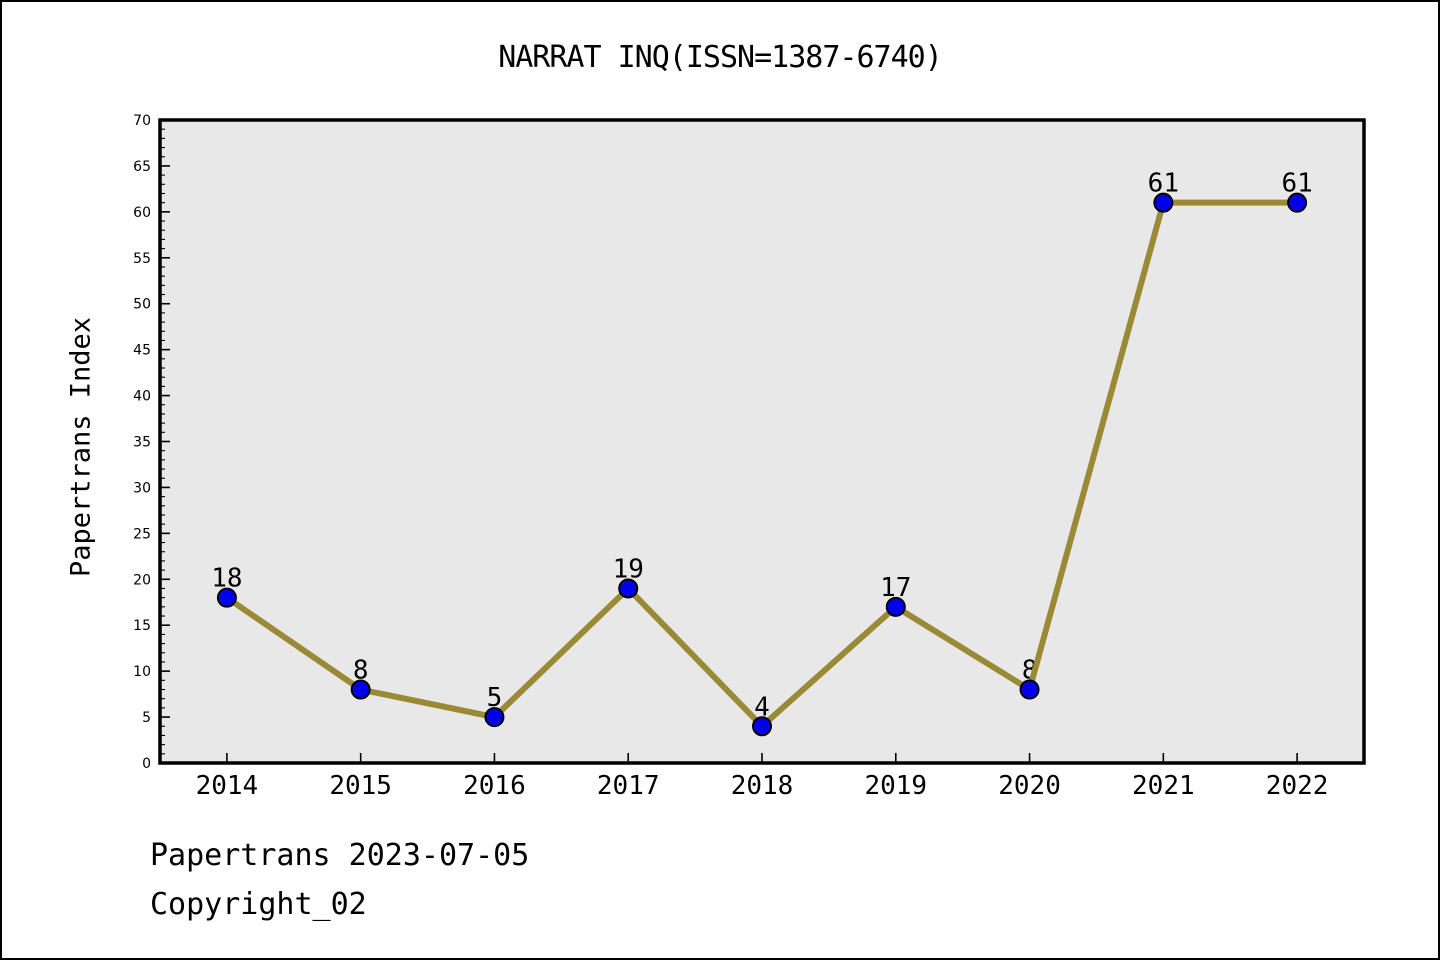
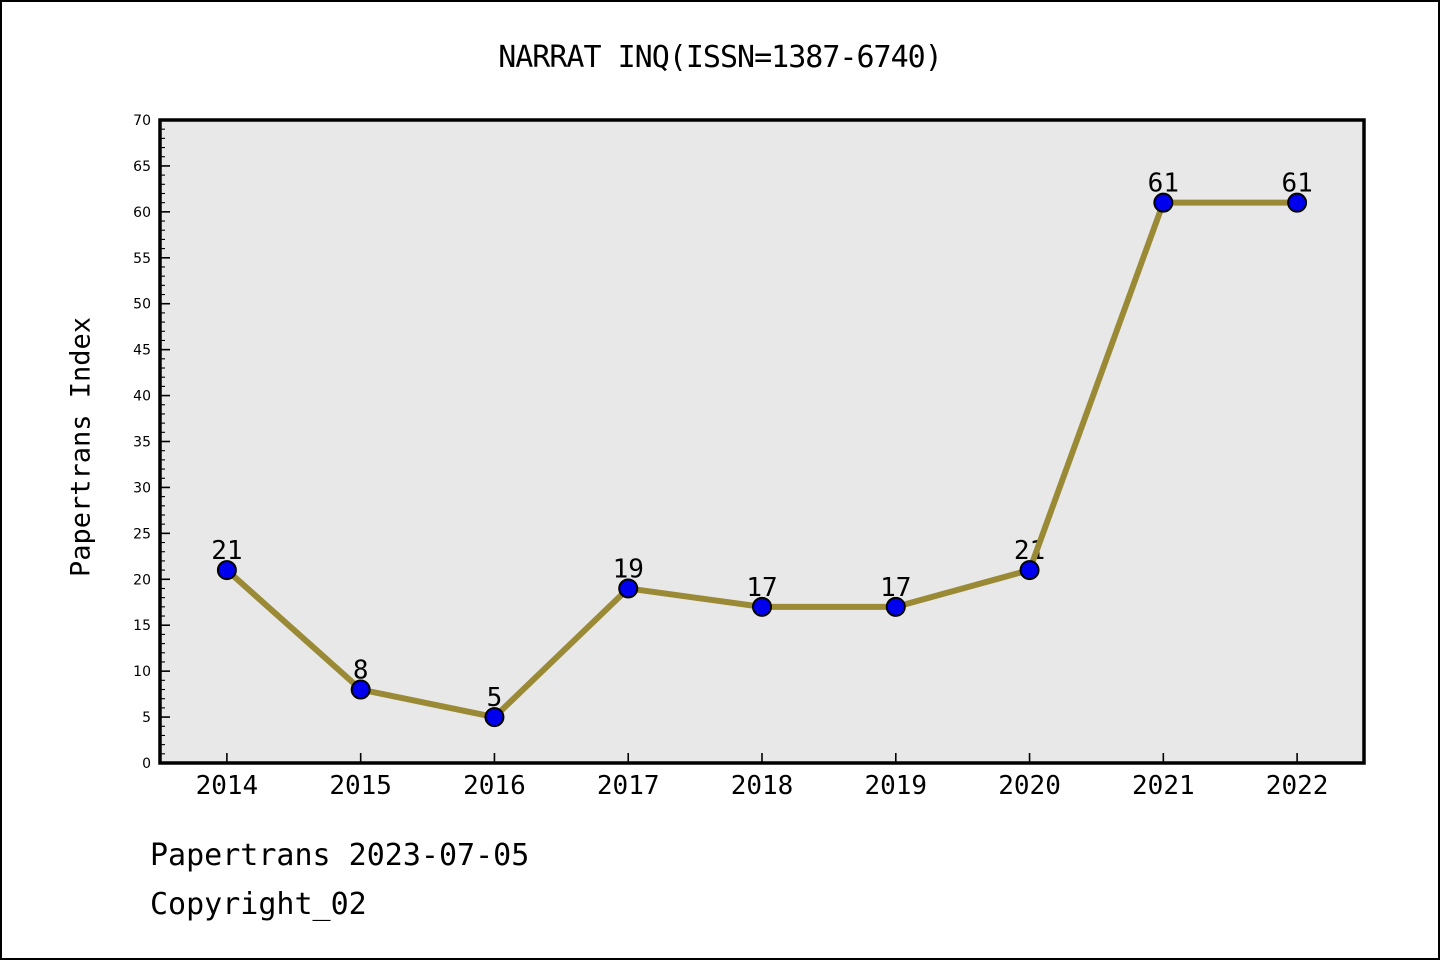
2014: 18 -> 21
2018: 4 -> 17
2020: 8 -> 21
